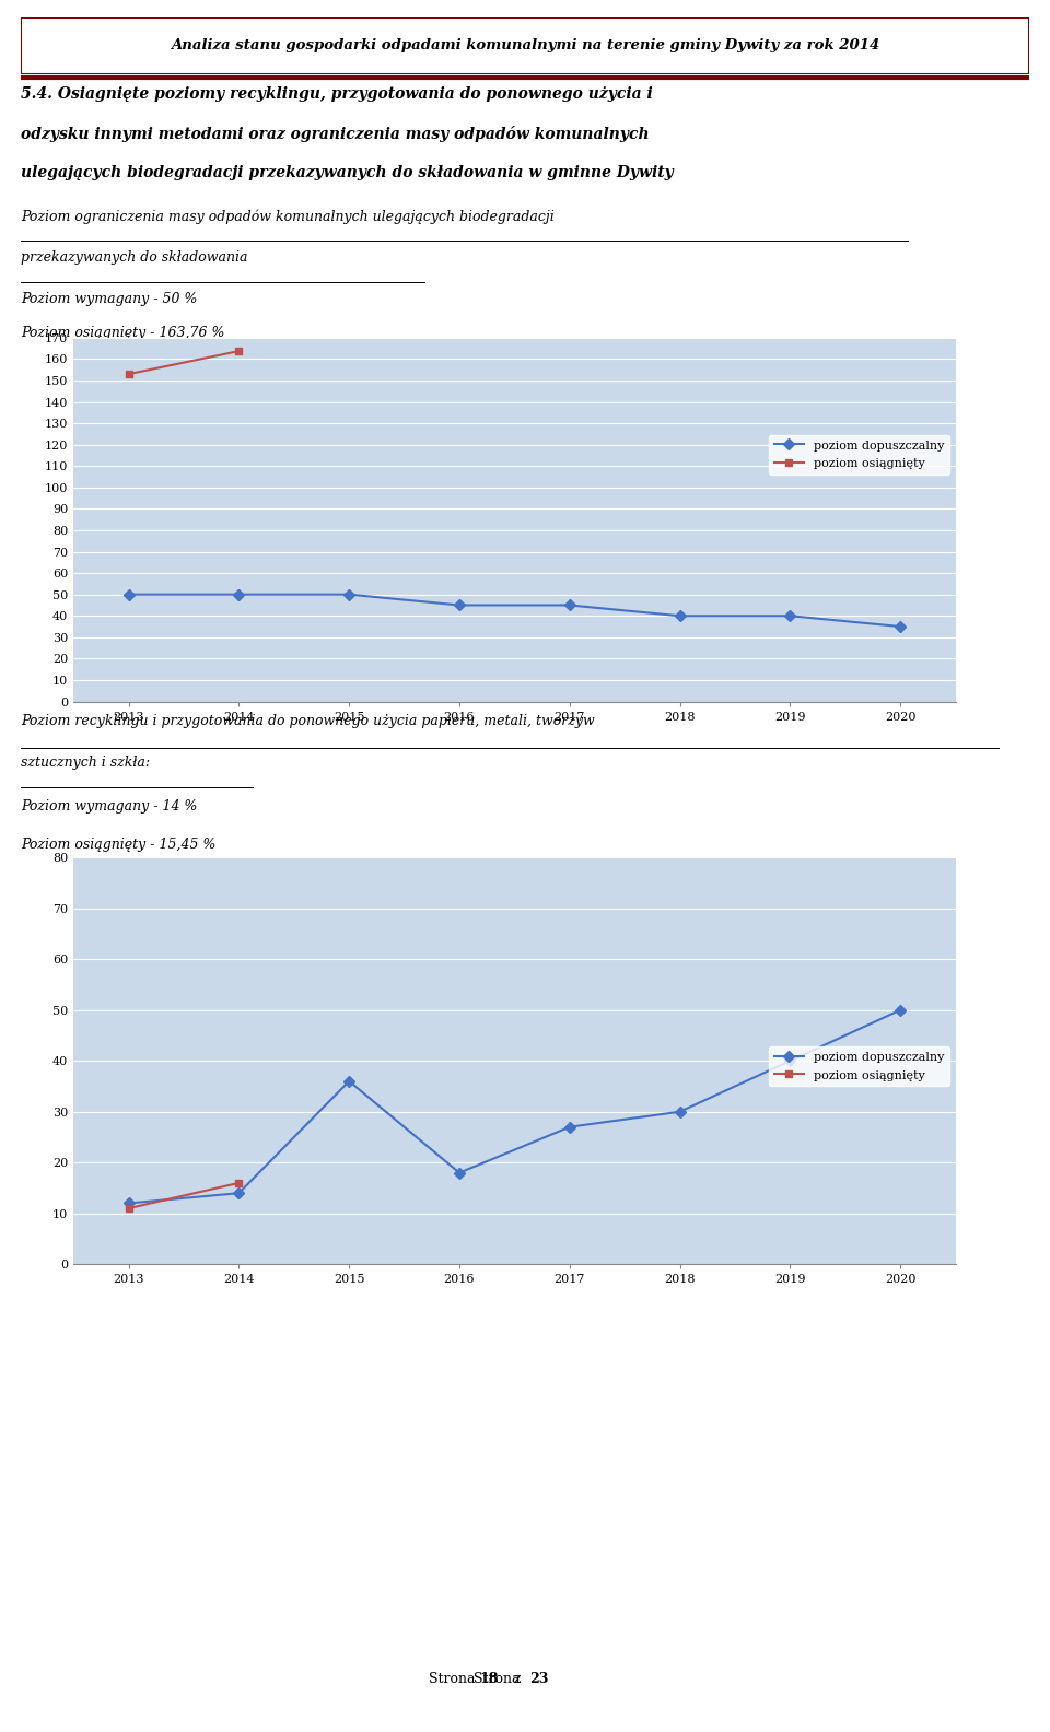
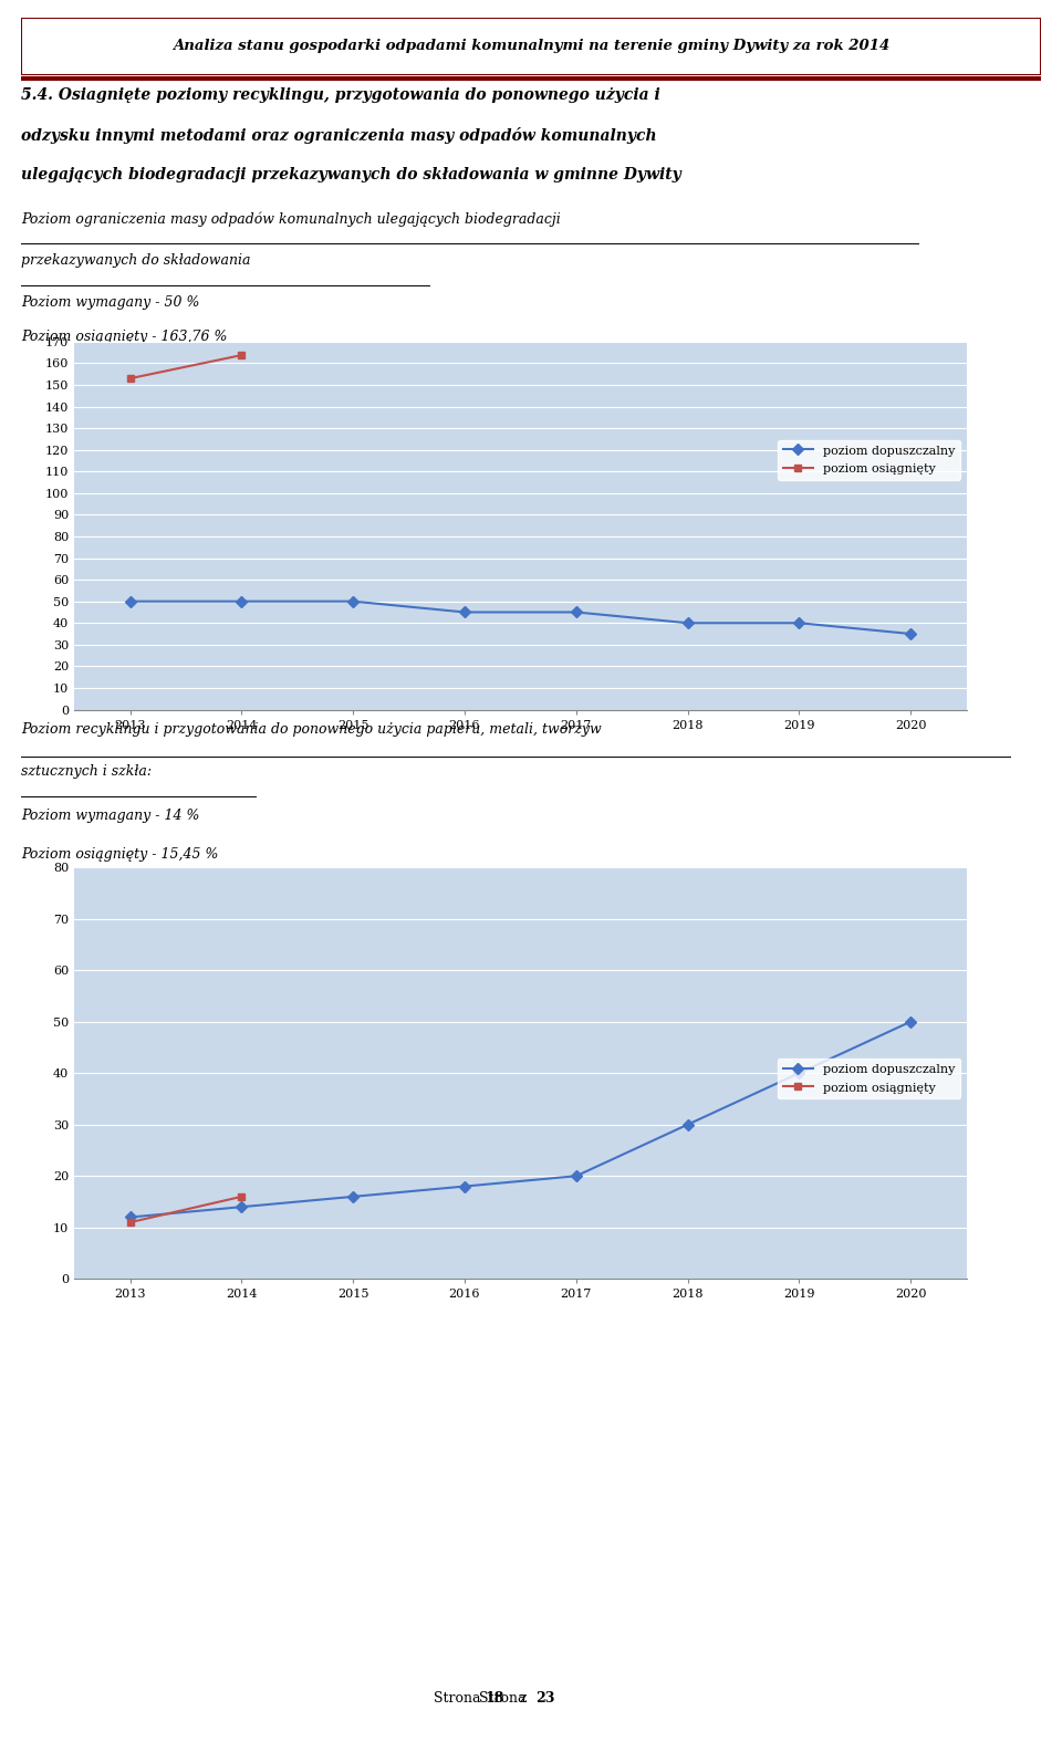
2015: 36 -> 16
2017: 27 -> 20
